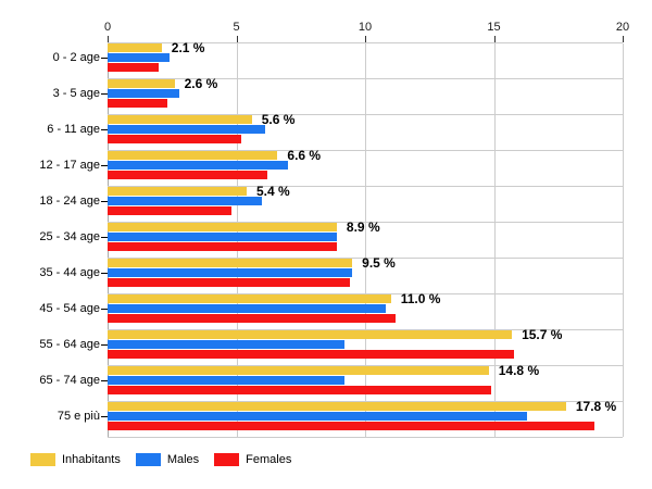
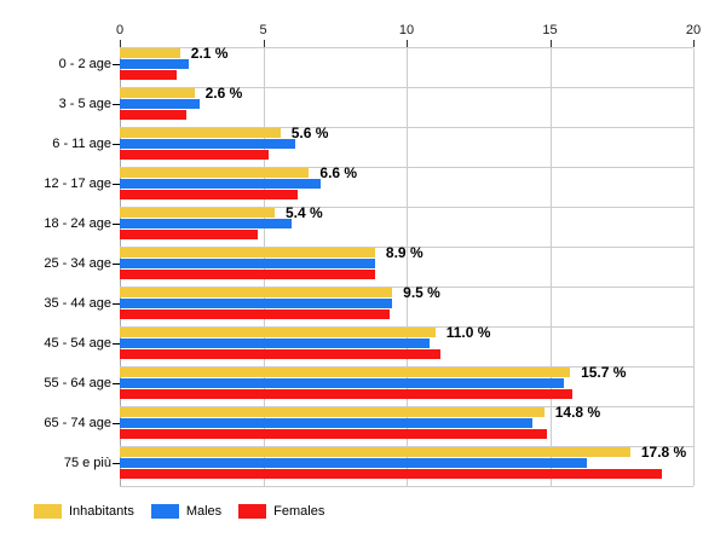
Males/55 - 64 age: 9.2 -> 15.5
Males/65 - 74 age: 9.2 -> 14.4
